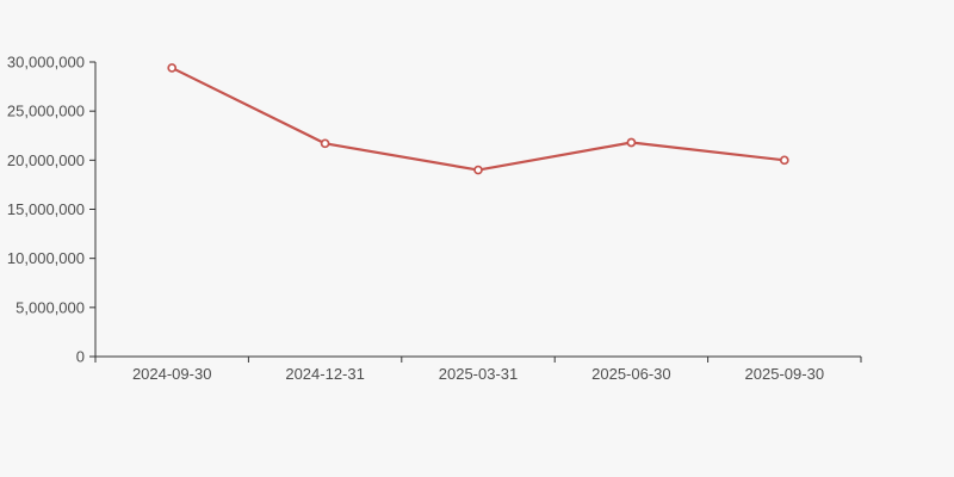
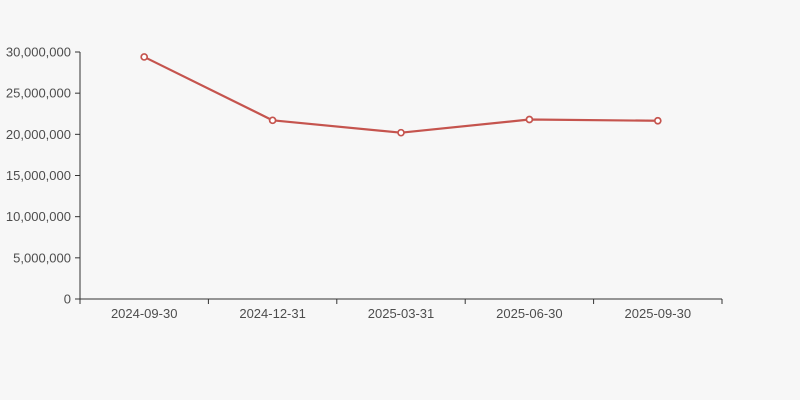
2025-03-31: 19000000 -> 20000000
2025-09-30: 20000000 -> 22000000
